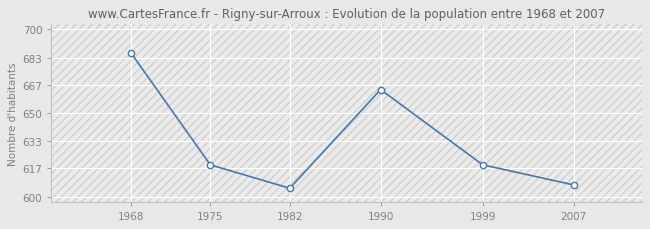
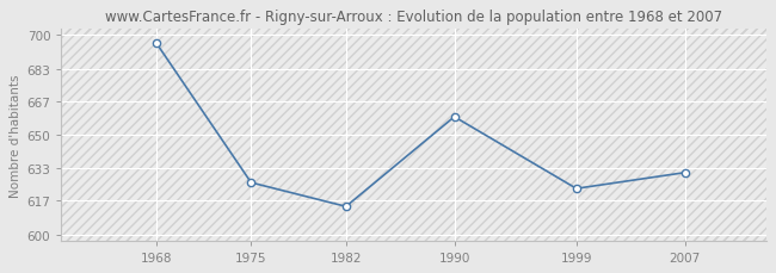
1968: 686 -> 696
1975: 619 -> 626
1982: 605 -> 614
1990: 664 -> 659
1999: 619 -> 623
2007: 607 -> 631
